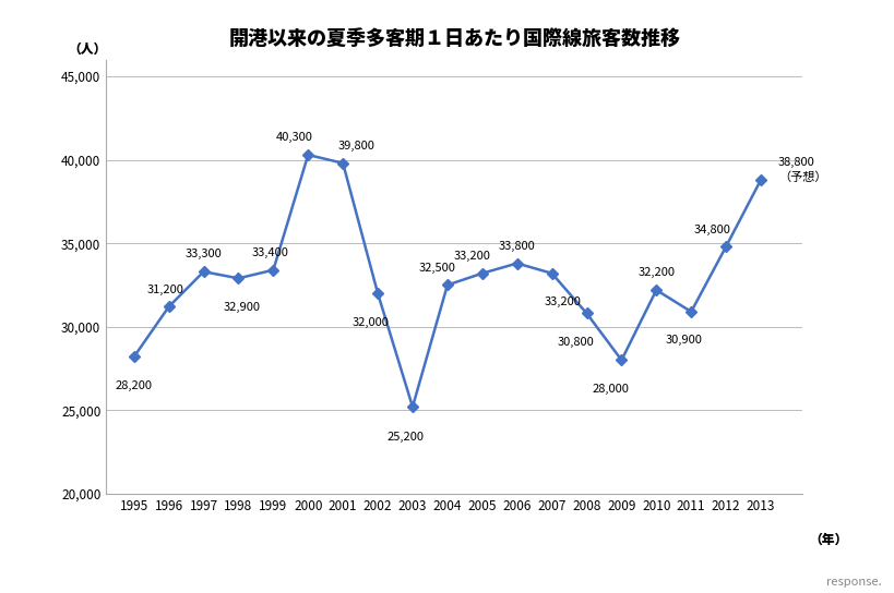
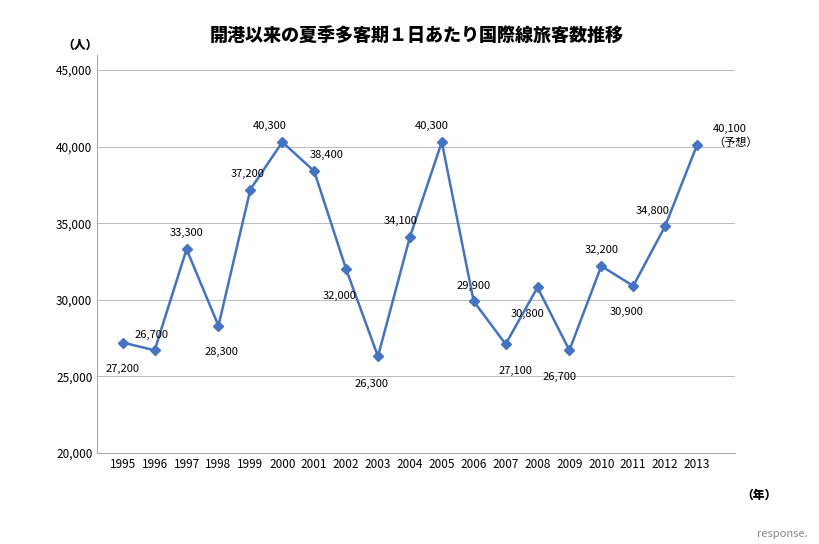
1995: 28,200 -> 27,200
1996: 31,200 -> 26,700
1998: 32,900 -> 28,300
1999: 33,400 -> 37,200
2001: 39,800 -> 38,400
2003: 25,200 -> 26,300
2004: 32,500 -> 34,100
2005: 33,200 -> 40,300
2006: 33,800 -> 29,900
2007: 33,200 -> 27,100
2009: 28,000 -> 26,700
2013: 38,800 -> 40,100
